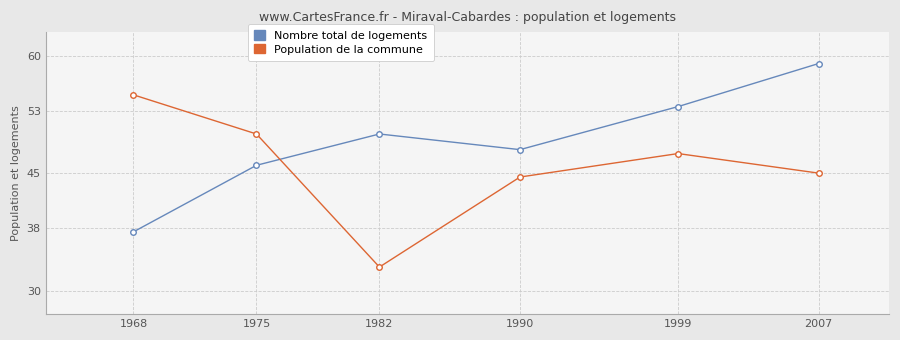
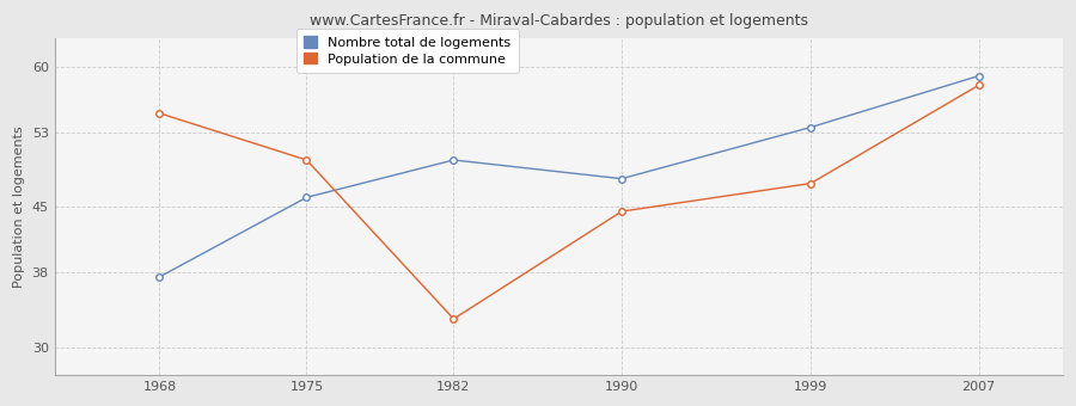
Population de la commune/2007: 45.0 -> 58.0
